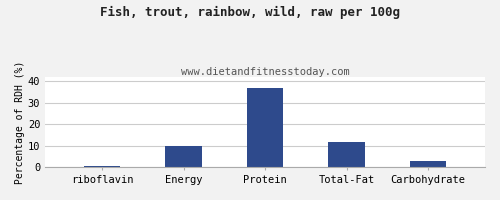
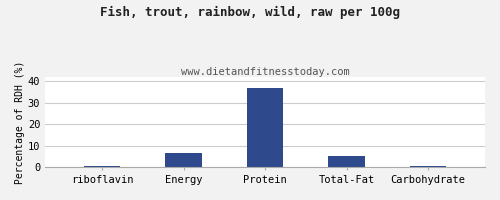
Energy: 10.0 -> 6.5
Total-Fat: 12.0 -> 5.5
Carbohydrate: 3.0 -> 0.5
